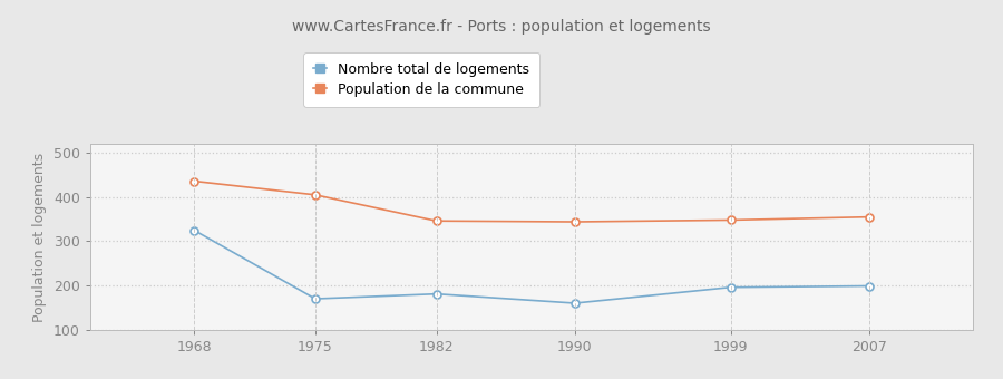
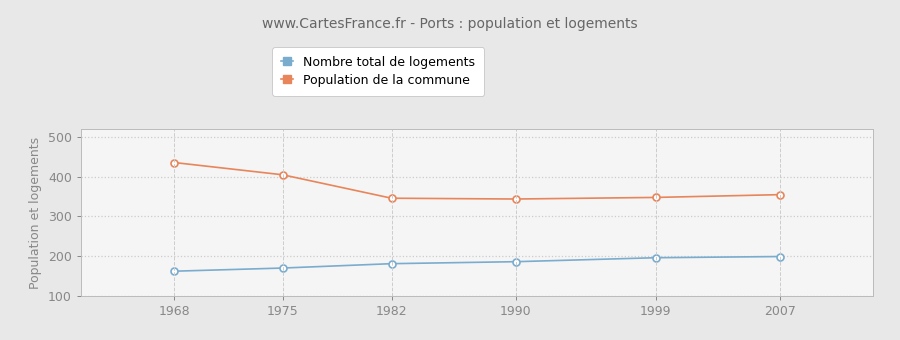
Nombre total de logements/1968: 325 -> 162
Nombre total de logements/1990: 160 -> 186
